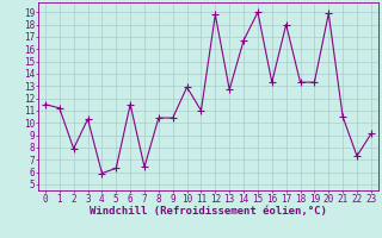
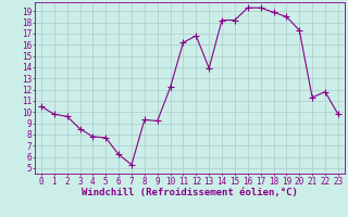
0: 11.5 -> 10.5
1: 11.2 -> 9.8
2: 7.9 -> 9.6
3: 10.3 -> 8.5
4: 5.9 -> 7.8
5: 6.3 -> 7.7
6: 11.5 -> 6.2
7: 6.4 -> 5.3
8: 10.4 -> 9.3
9: 10.4 -> 9.2
10: 12.9 -> 12.2
11: 11.0 -> 16.2
12: 18.8 -> 16.8
13: 12.7 -> 13.9
14: 16.7 -> 18.2
15: 19.0 -> 18.2
16: 13.3 -> 19.3
17: 18.0 -> 19.3
18: 13.3 -> 18.9
19: 13.3 -> 18.5
20: 18.9 -> 17.3
21: 10.5 -> 11.3
22: 7.3 -> 11.8
23: 9.1 -> 9.8
